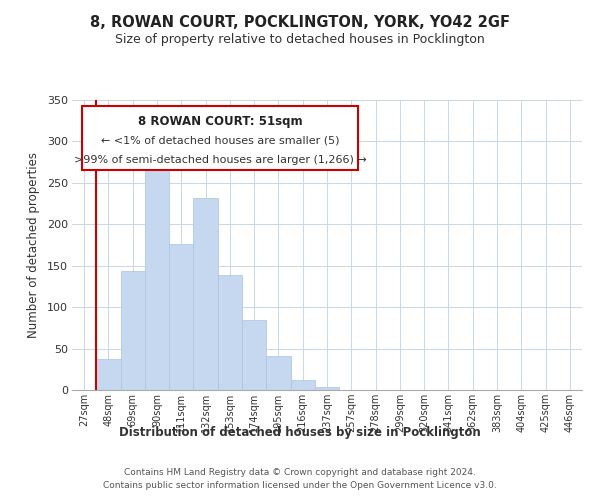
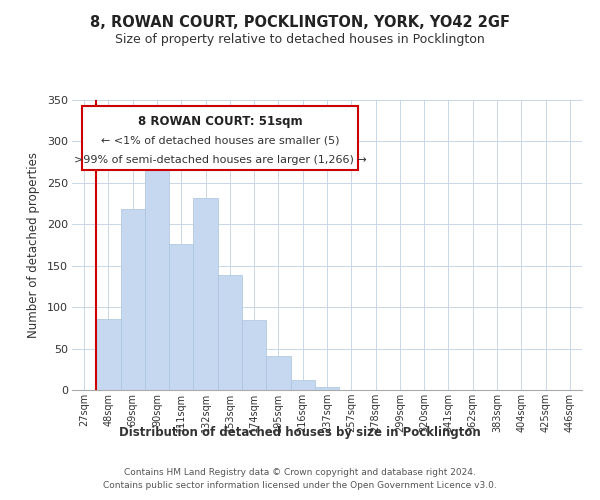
48sqm: 38 -> 86
69sqm: 144 -> 219
